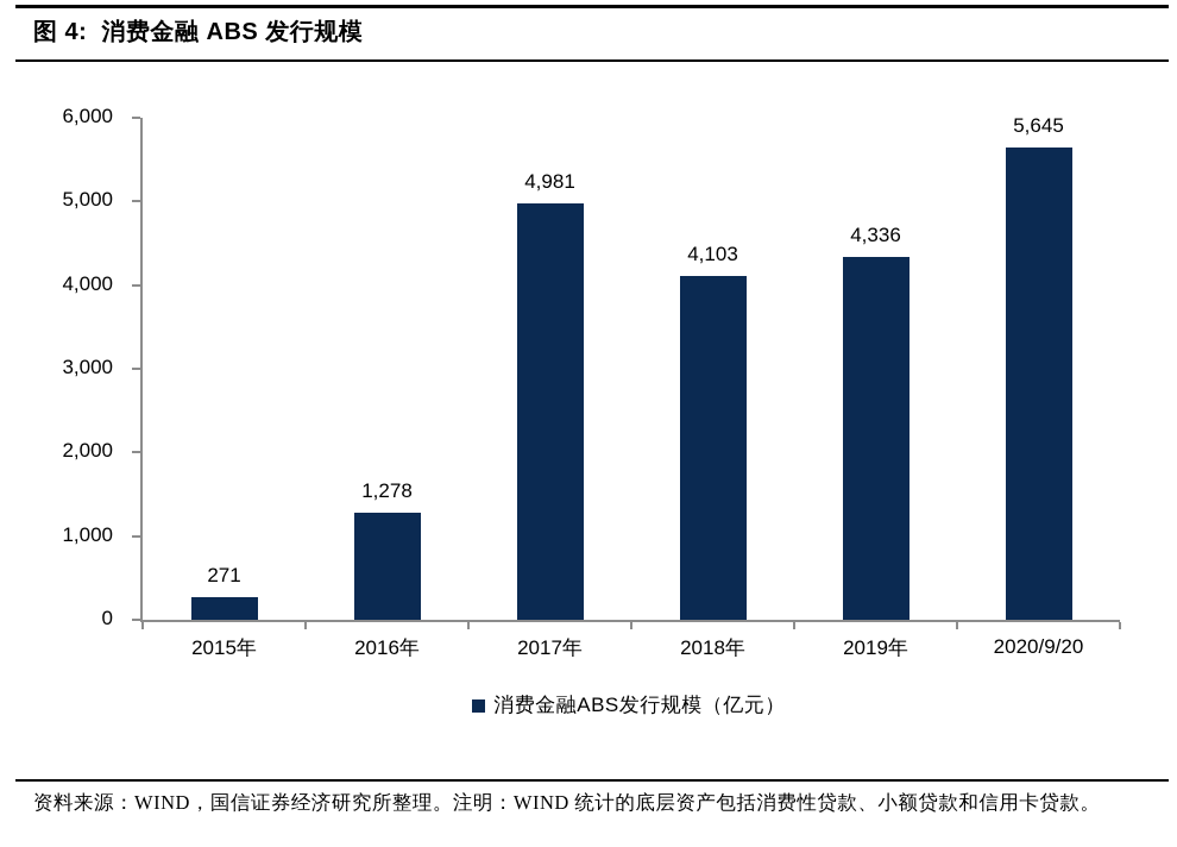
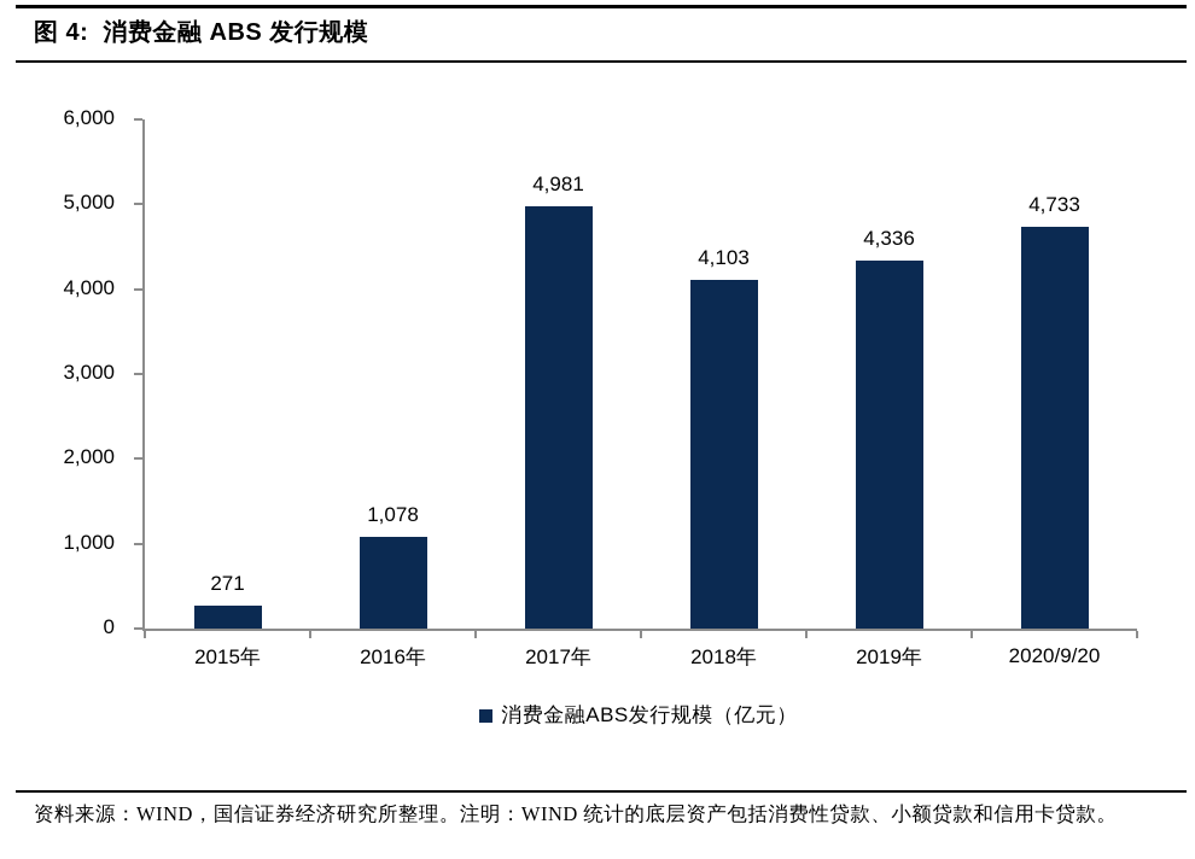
2016年: 1,278 -> 1,078
2020/9/20: 5,645 -> 4,733
